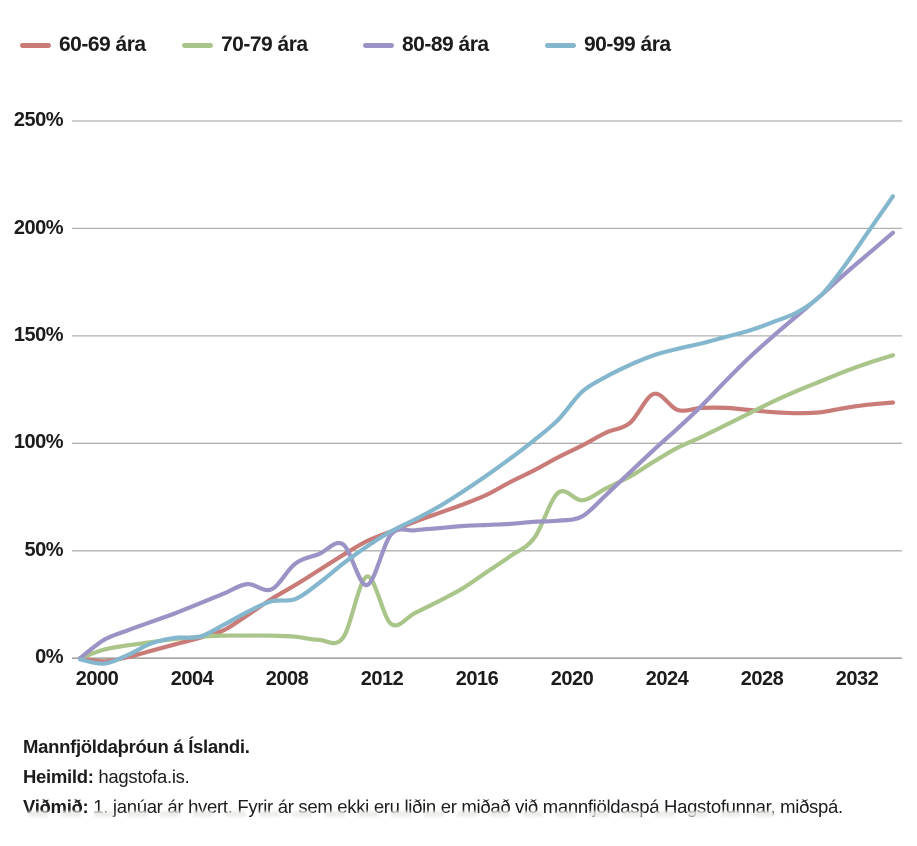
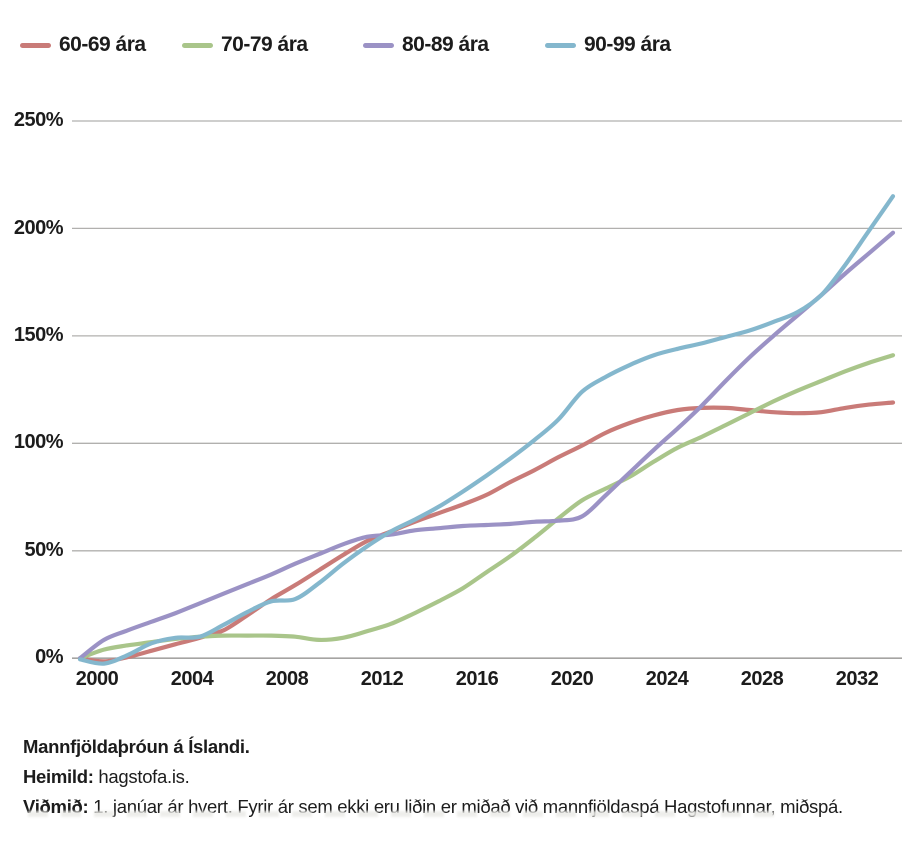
80-89 ára/2008: 32% -> 39%
70-79 ára/2012: 38% -> 12%
80-89 ára/2012: 34% -> 56%
70-79 ára/2020: 77% -> 65%
60-69 ára/2024: 123% -> 113%
